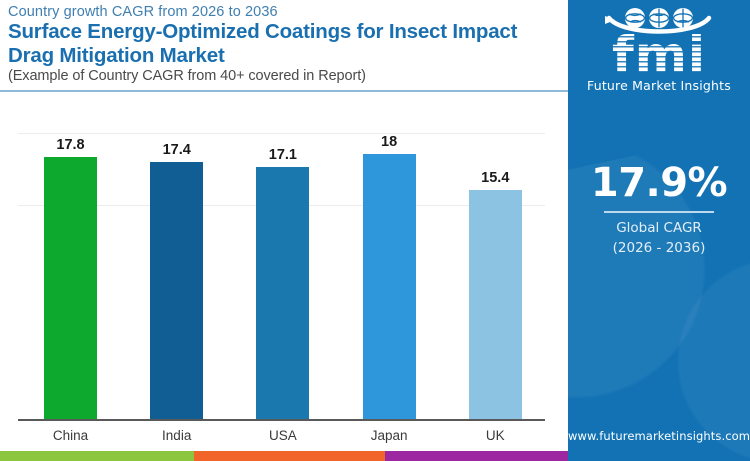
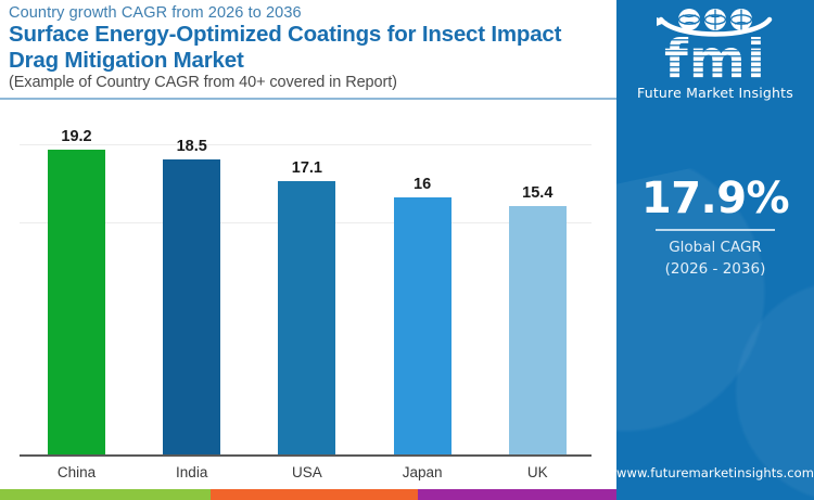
China: 17.8 -> 19.2
India: 17.4 -> 18.5
Japan: 18 -> 16
